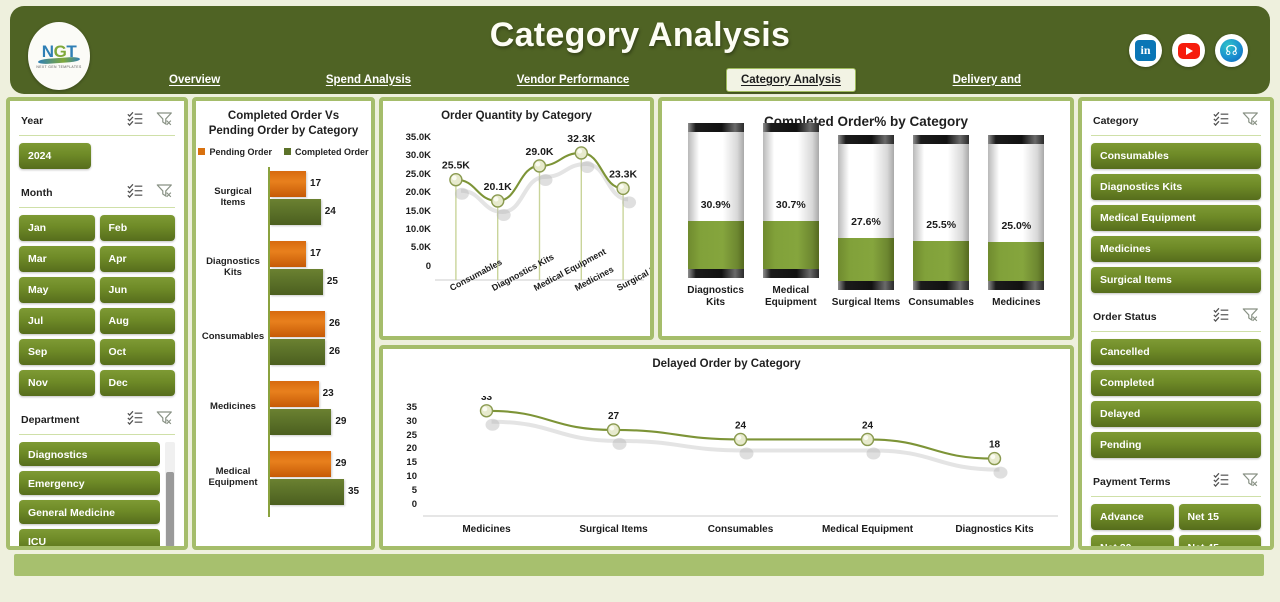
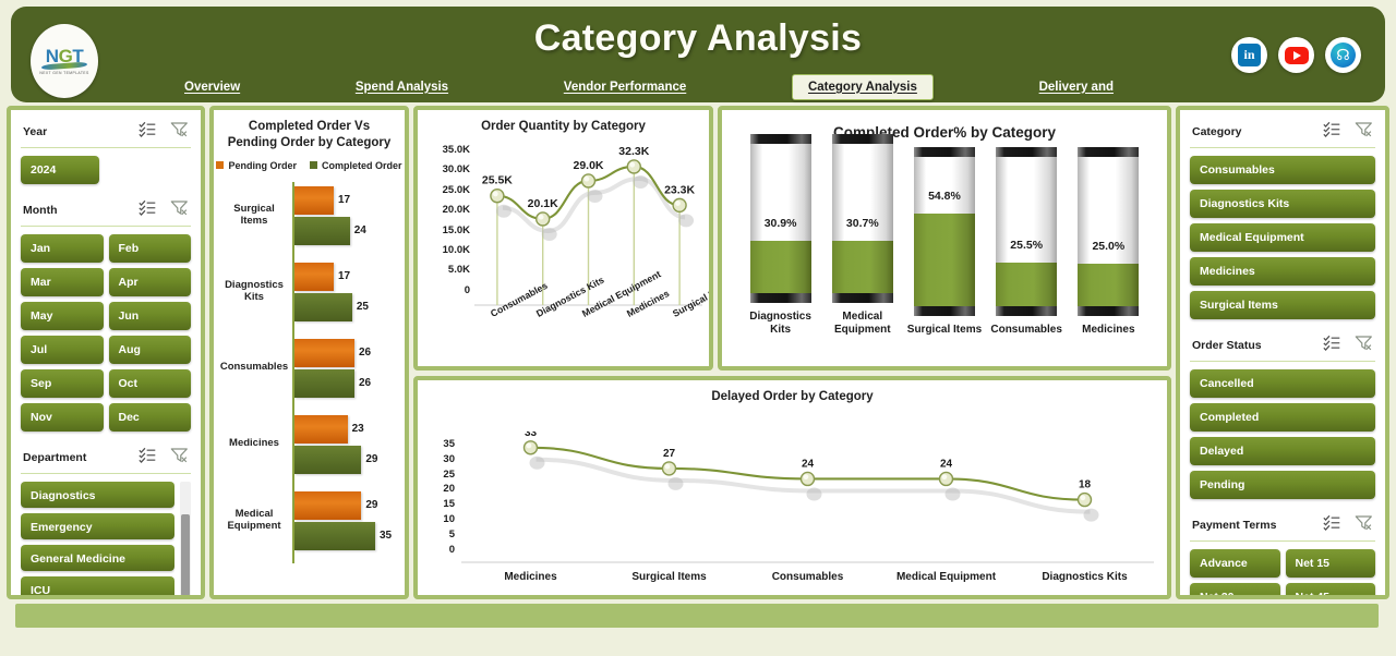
Completed Order% by Category/Surgical Items: 27.6% -> 54.8%
